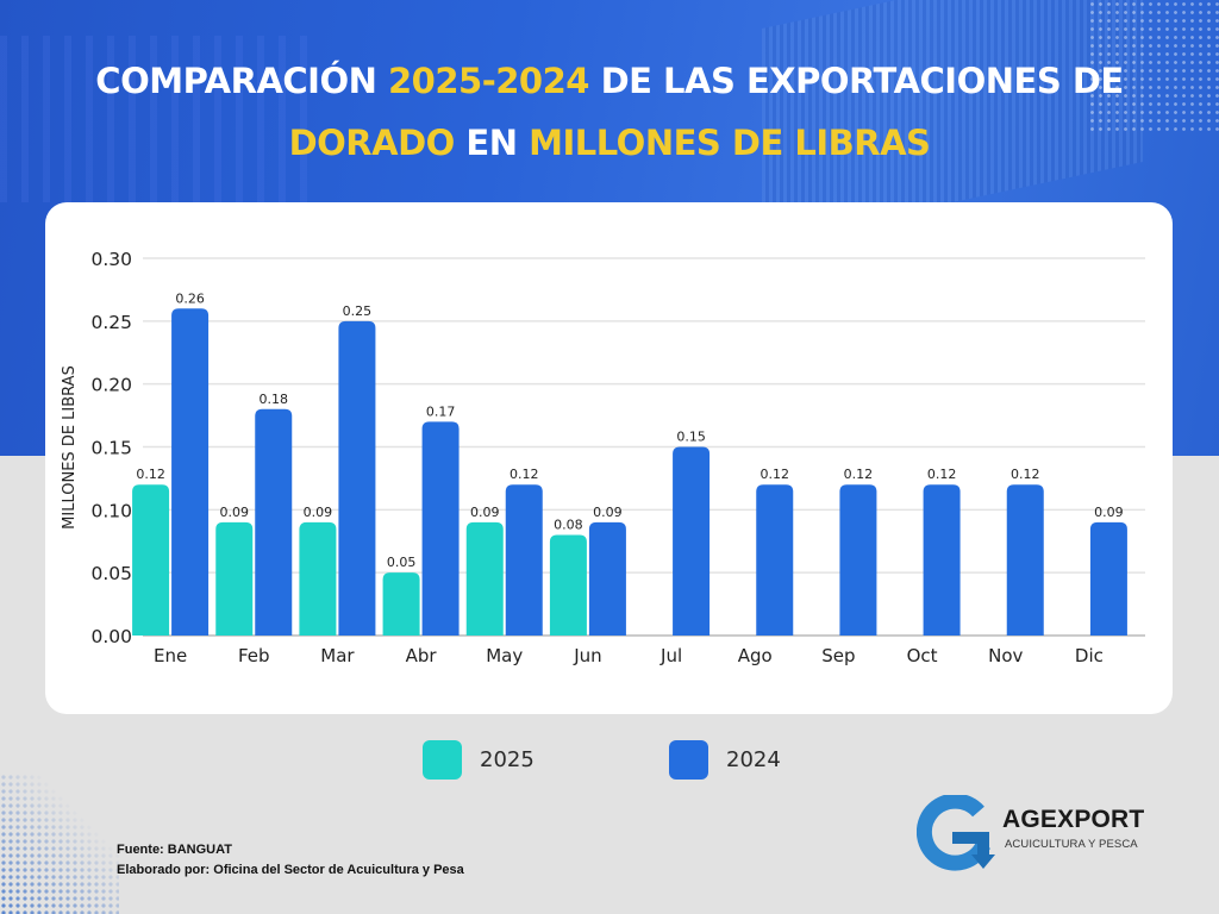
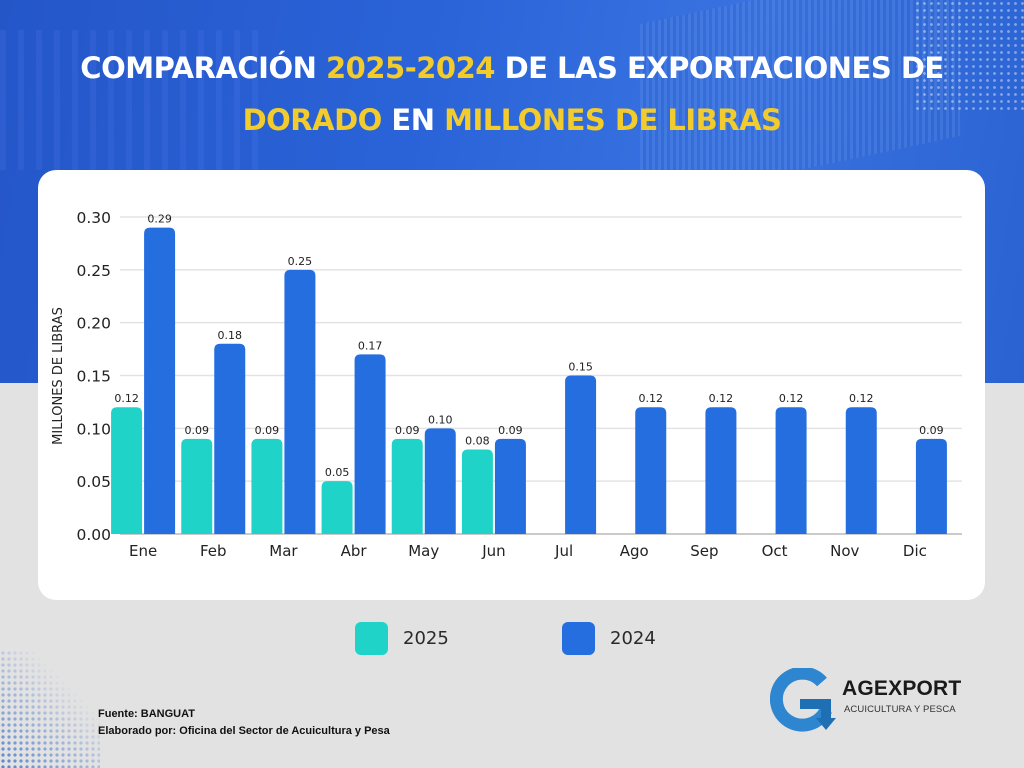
2024/Ene: 0.26 -> 0.29
2024/May: 0.12 -> 0.10
